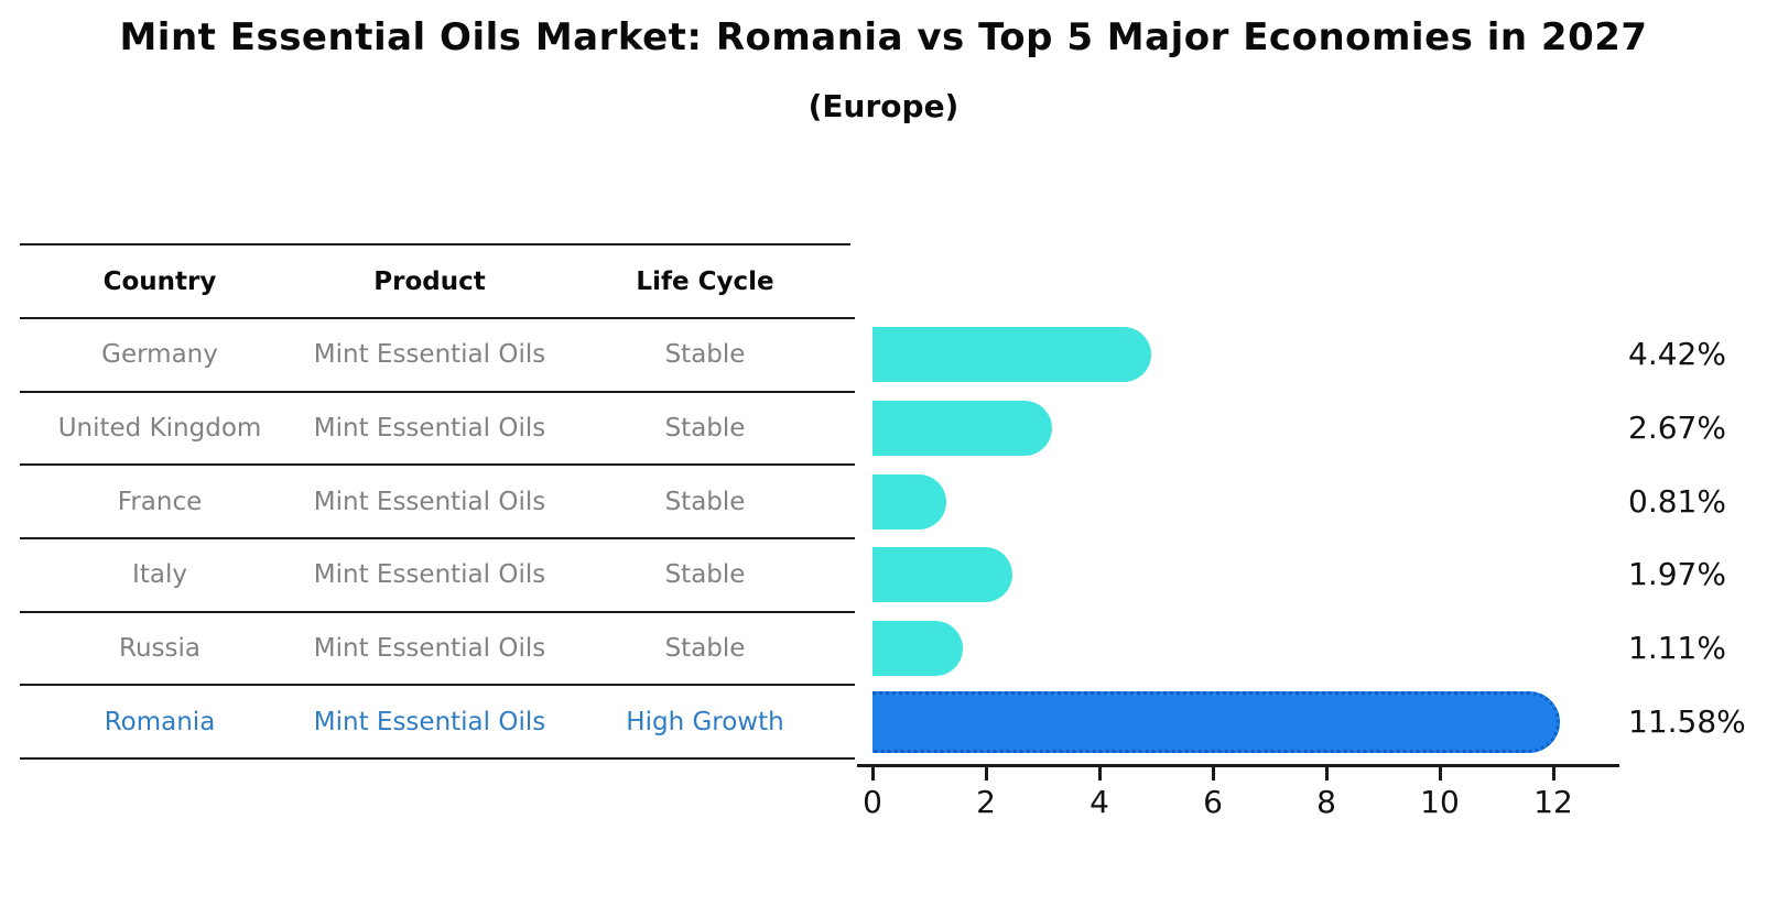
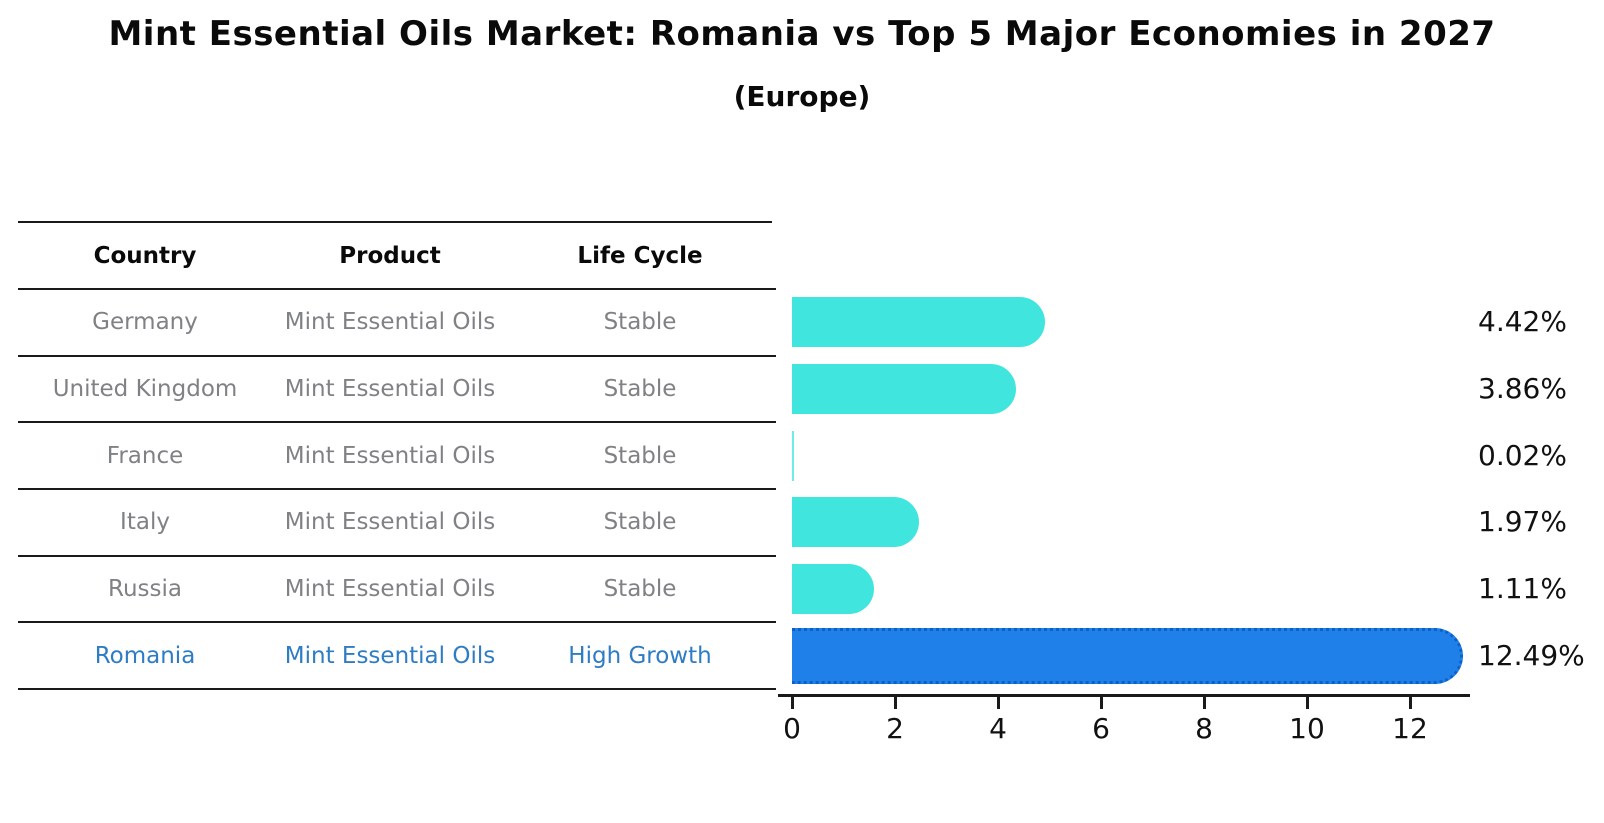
United Kingdom: 2.67% -> 3.86%
France: 0.81% -> 0.02%
Romania: 11.58% -> 12.49%
